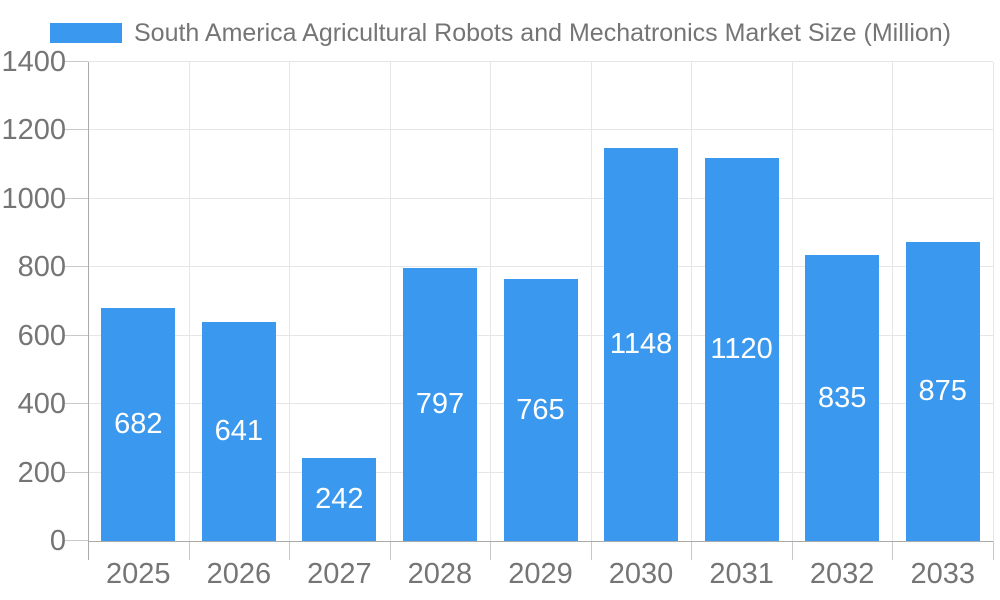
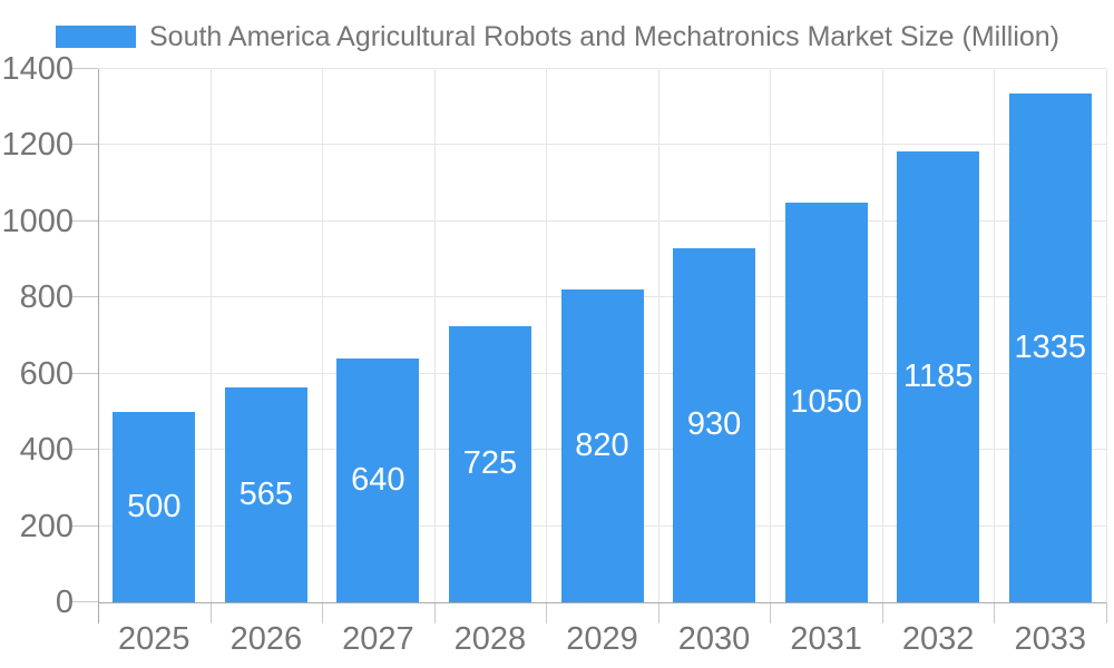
2025: 682 -> 500
2026: 641 -> 565
2027: 242 -> 640
2028: 797 -> 725
2029: 765 -> 820
2030: 1148 -> 930
2031: 1120 -> 1050
2032: 835 -> 1185
2033: 875 -> 1335
